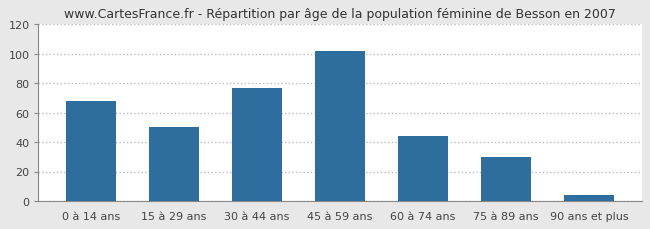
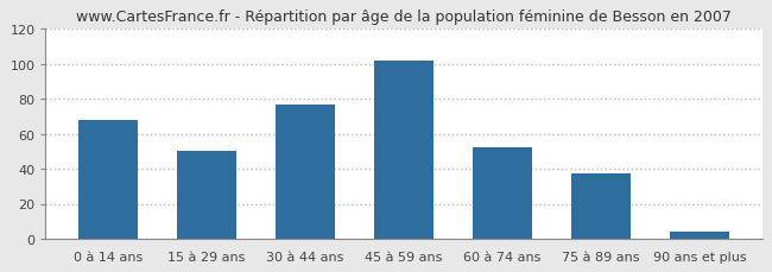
60 à 74 ans: 44 -> 52
75 à 89 ans: 30 -> 37
